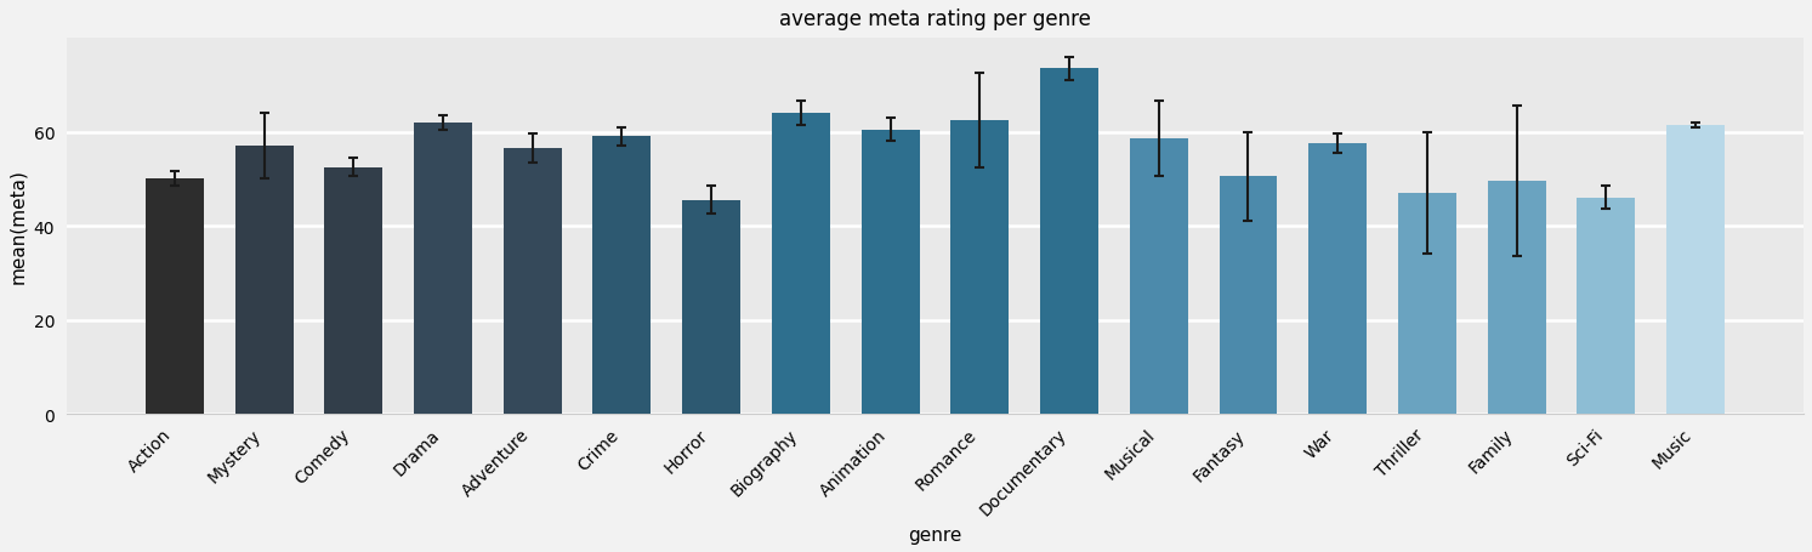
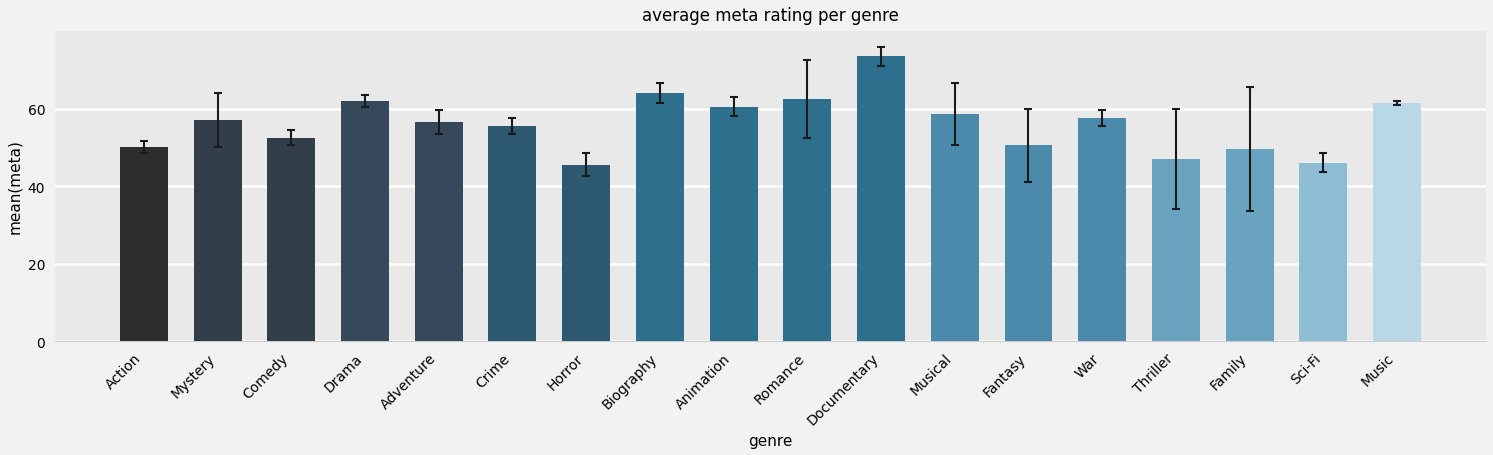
Crime: 59.0 -> 55.5
